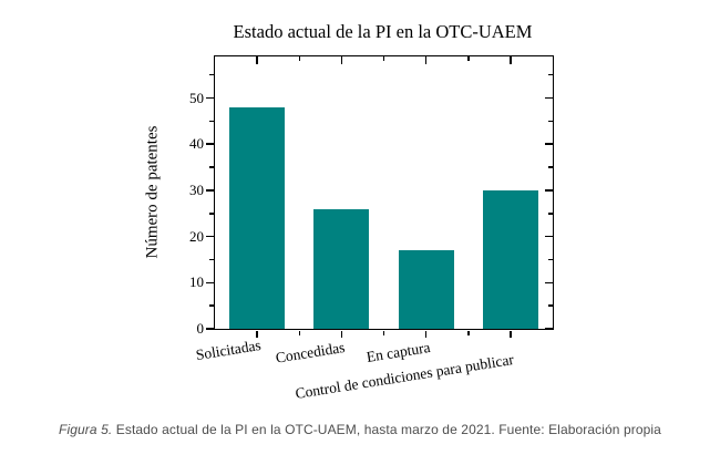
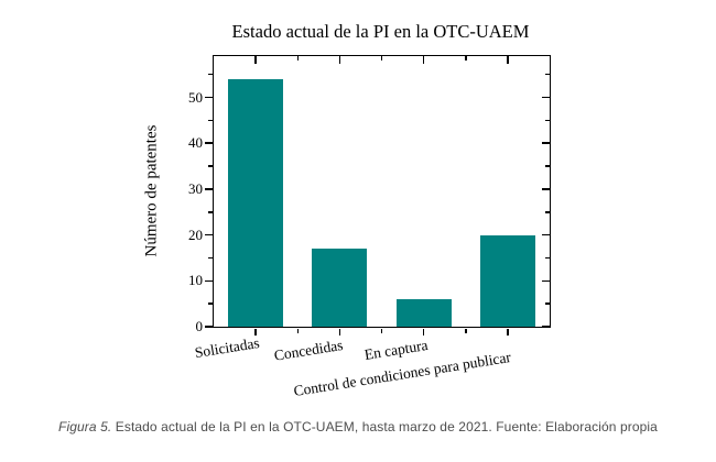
Solicitadas: 48 -> 54
Concedidas: 26 -> 17
En captura: 17 -> 6
Control de condiciones para publicar: 30 -> 20
